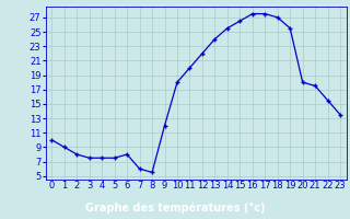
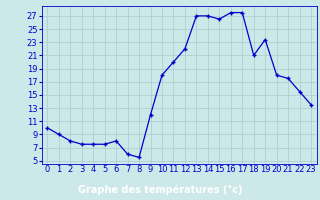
13: 24.0 -> 27.0
14: 25.5 -> 27.0
18: 27.0 -> 21.0
19: 25.5 -> 23.4
